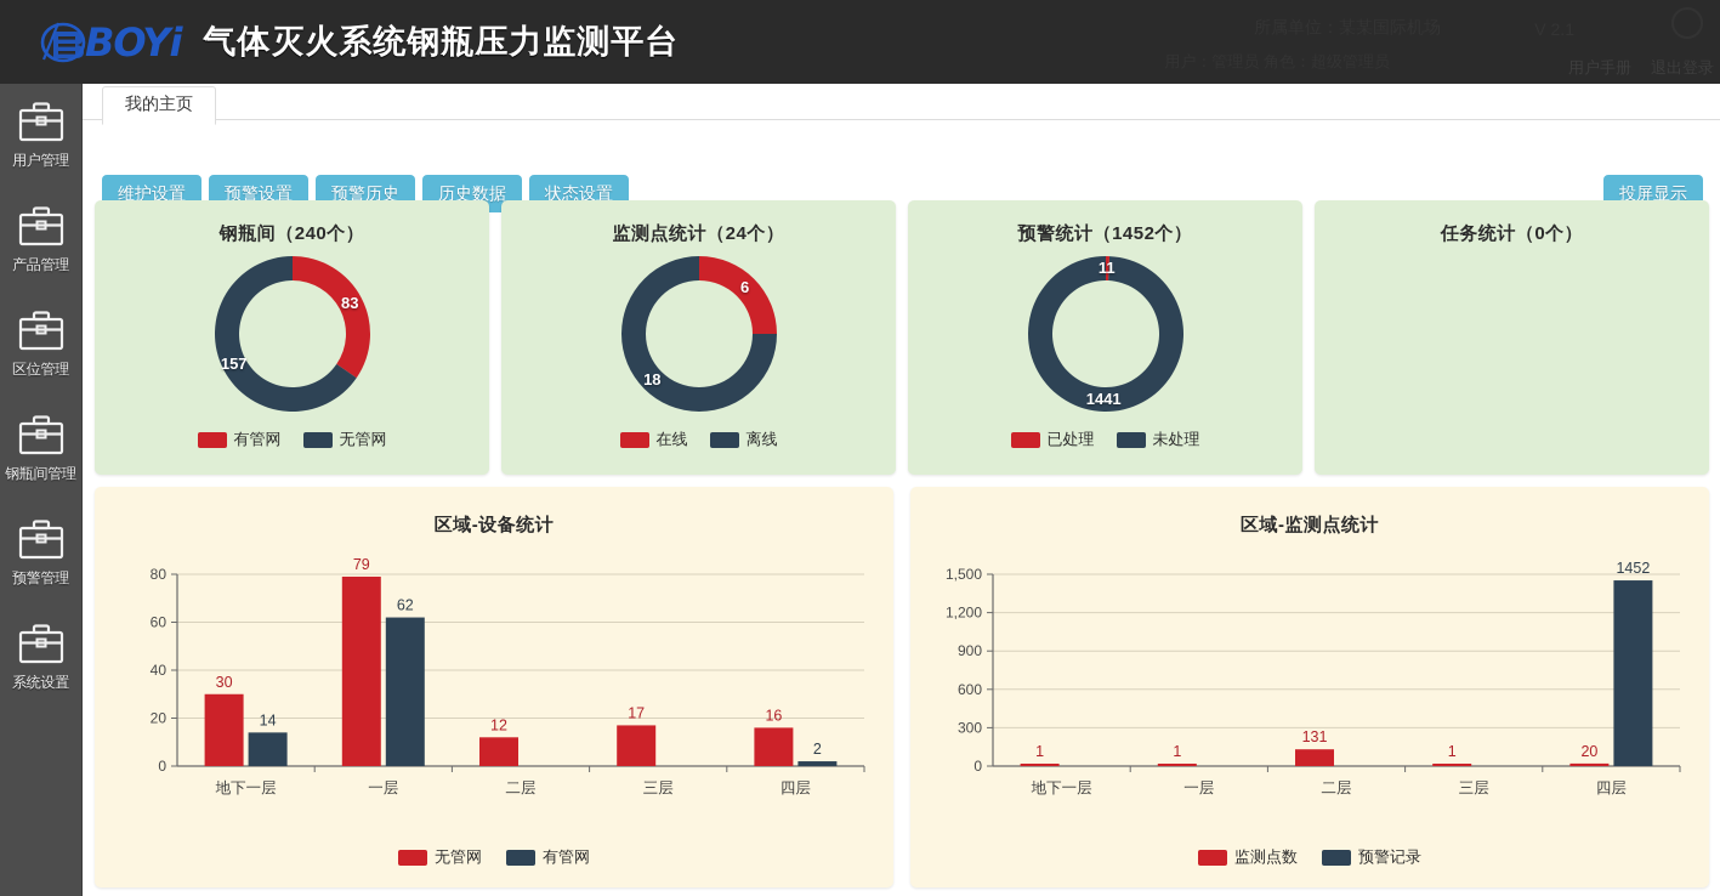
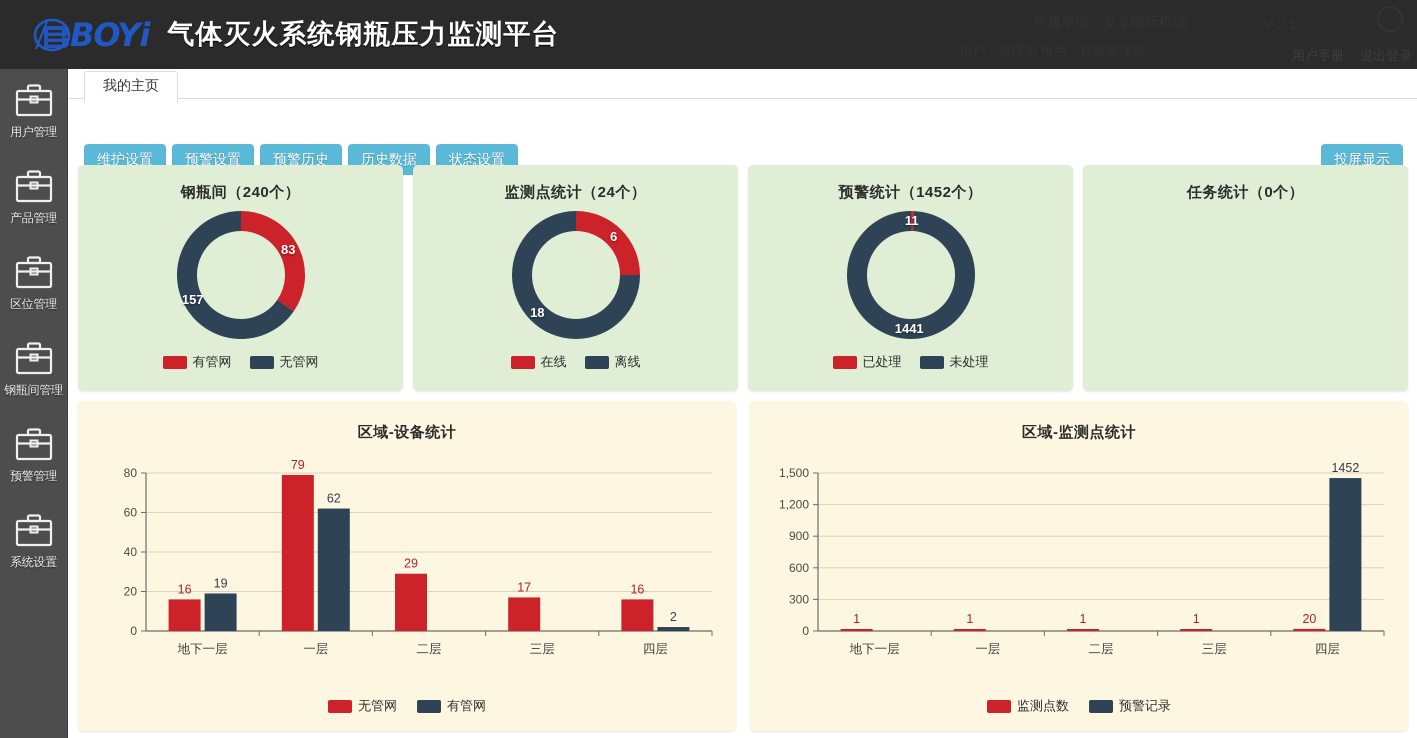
区域-设备统计/无管网/地下一层: 30 -> 16
区域-设备统计/有管网/地下一层: 14 -> 19
区域-设备统计/无管网/二层: 12 -> 29
区域-监测点统计/监测点数/二层: 131 -> 1
